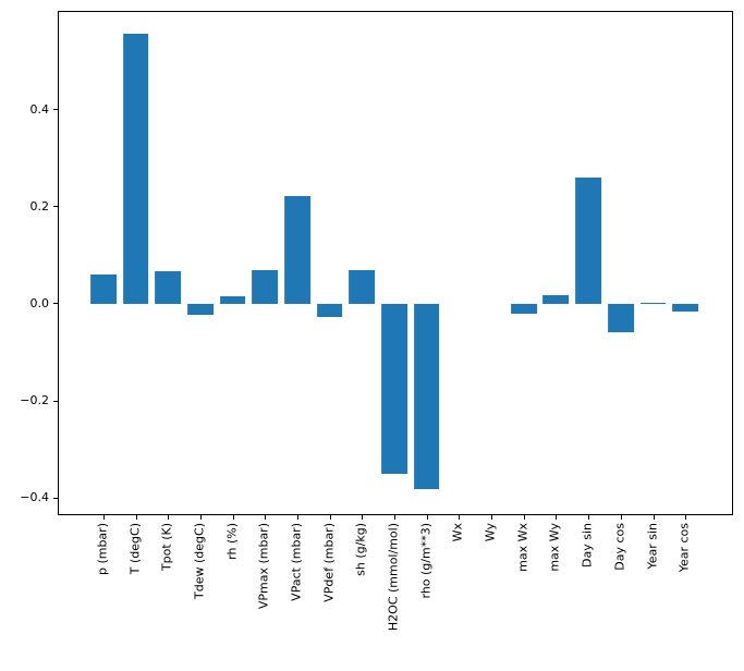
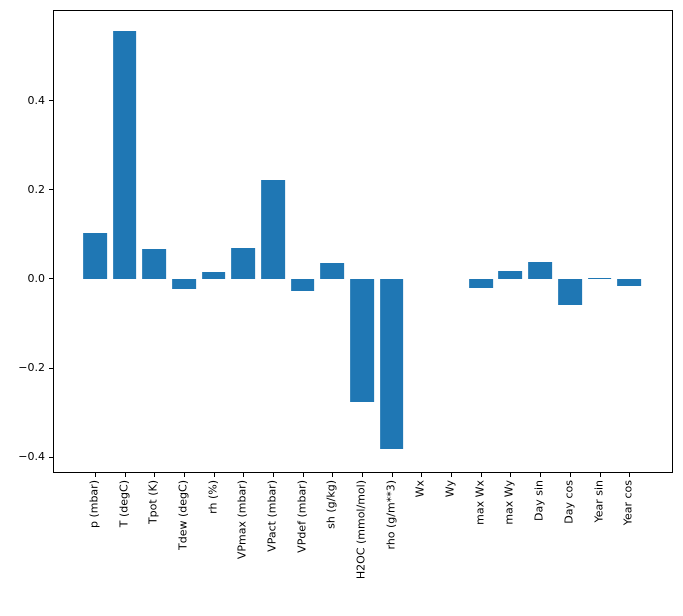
p (mbar): 0.06 -> 0.10
sh (g/kg): 0.07 -> 0.04
H2OC (mmol/mol): -0.35 -> -0.28
Day sin: 0.26 -> 0.04
